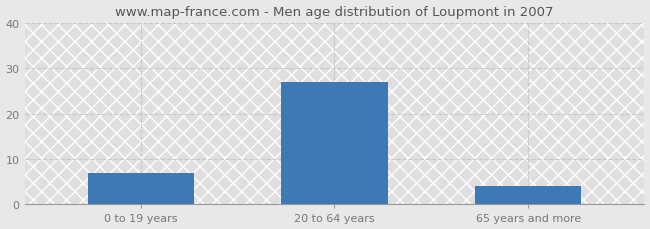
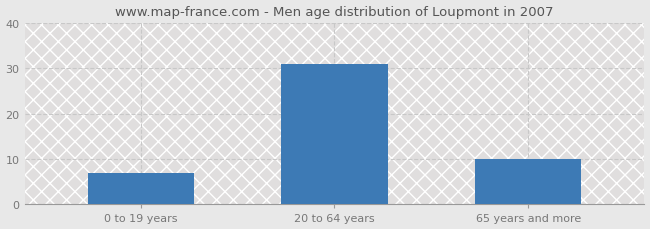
20 to 64 years: 27 -> 31
65 years and more: 4 -> 10
